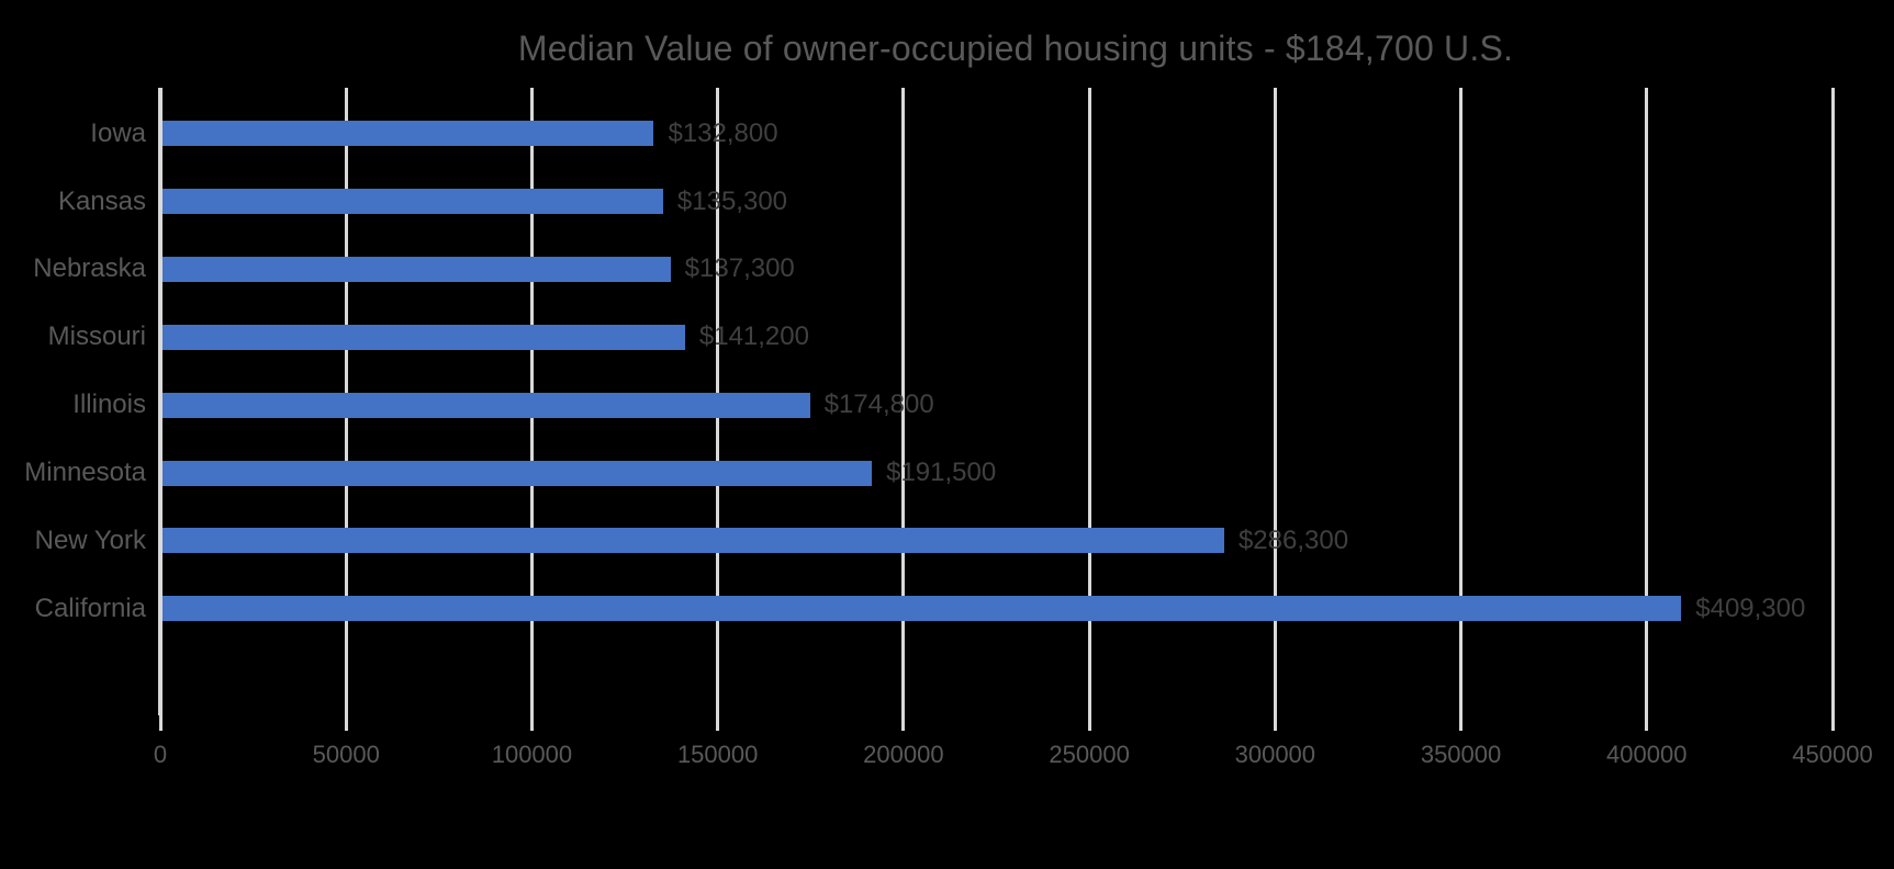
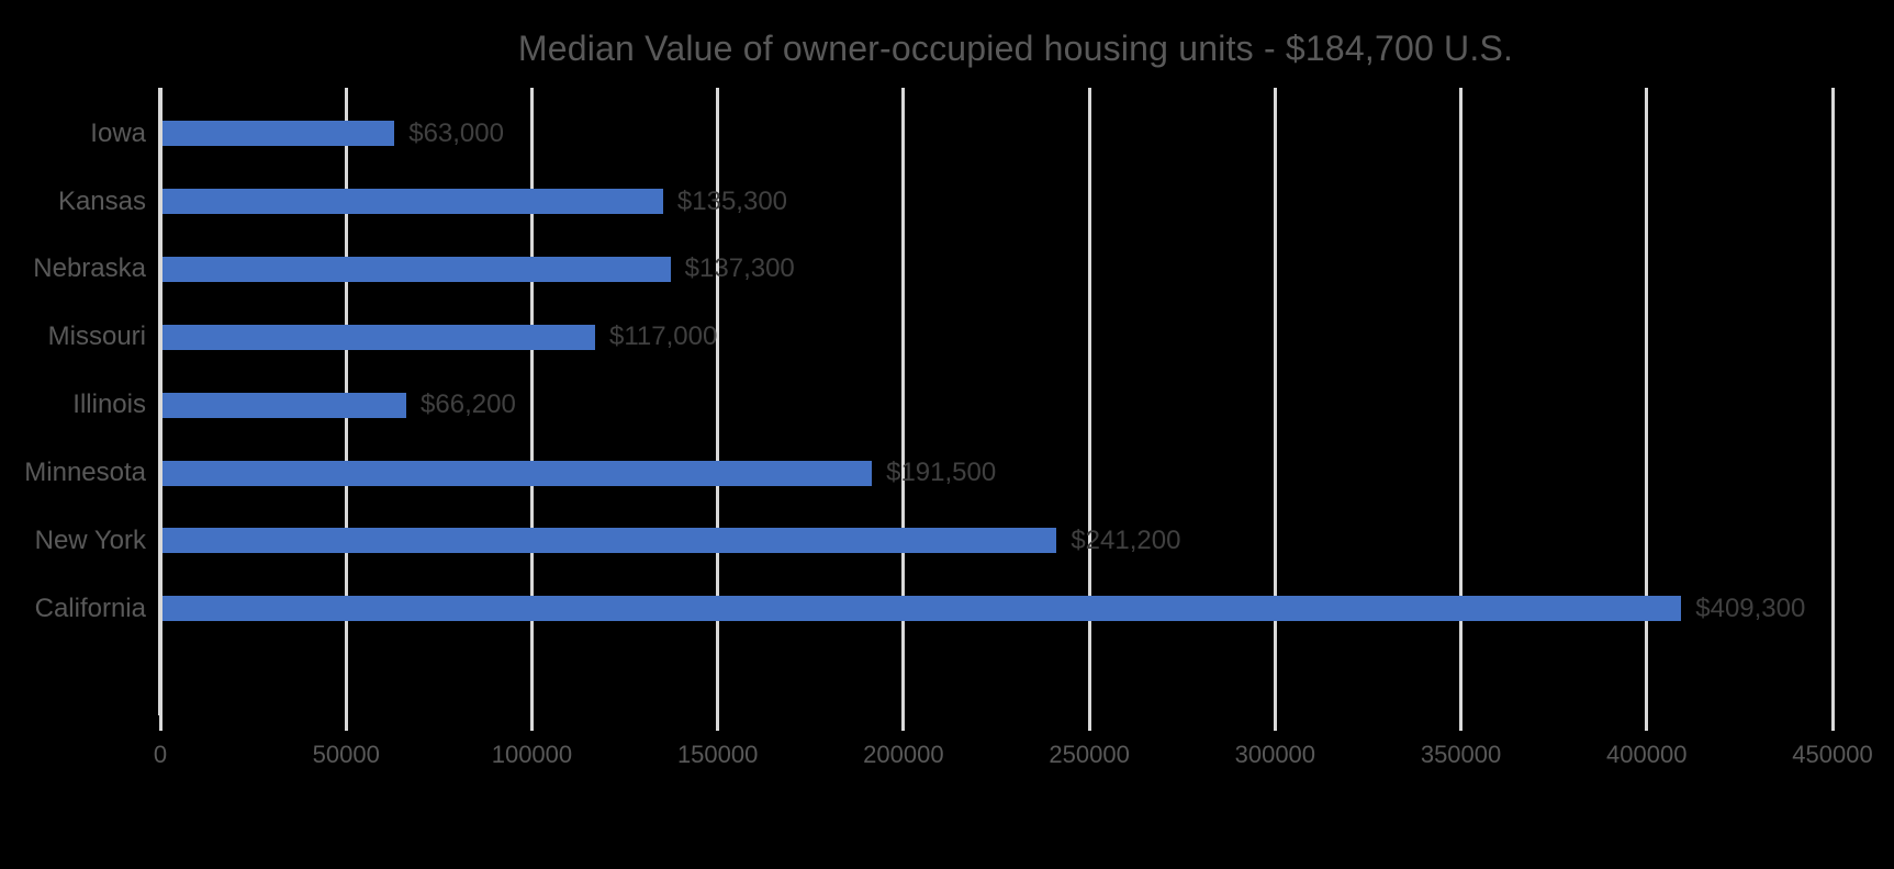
Iowa: $132,800 -> $63,000
Missouri: $141,200 -> $117,000
Illinois: $174,800 -> $66,200
New York: $286,300 -> $241,200
